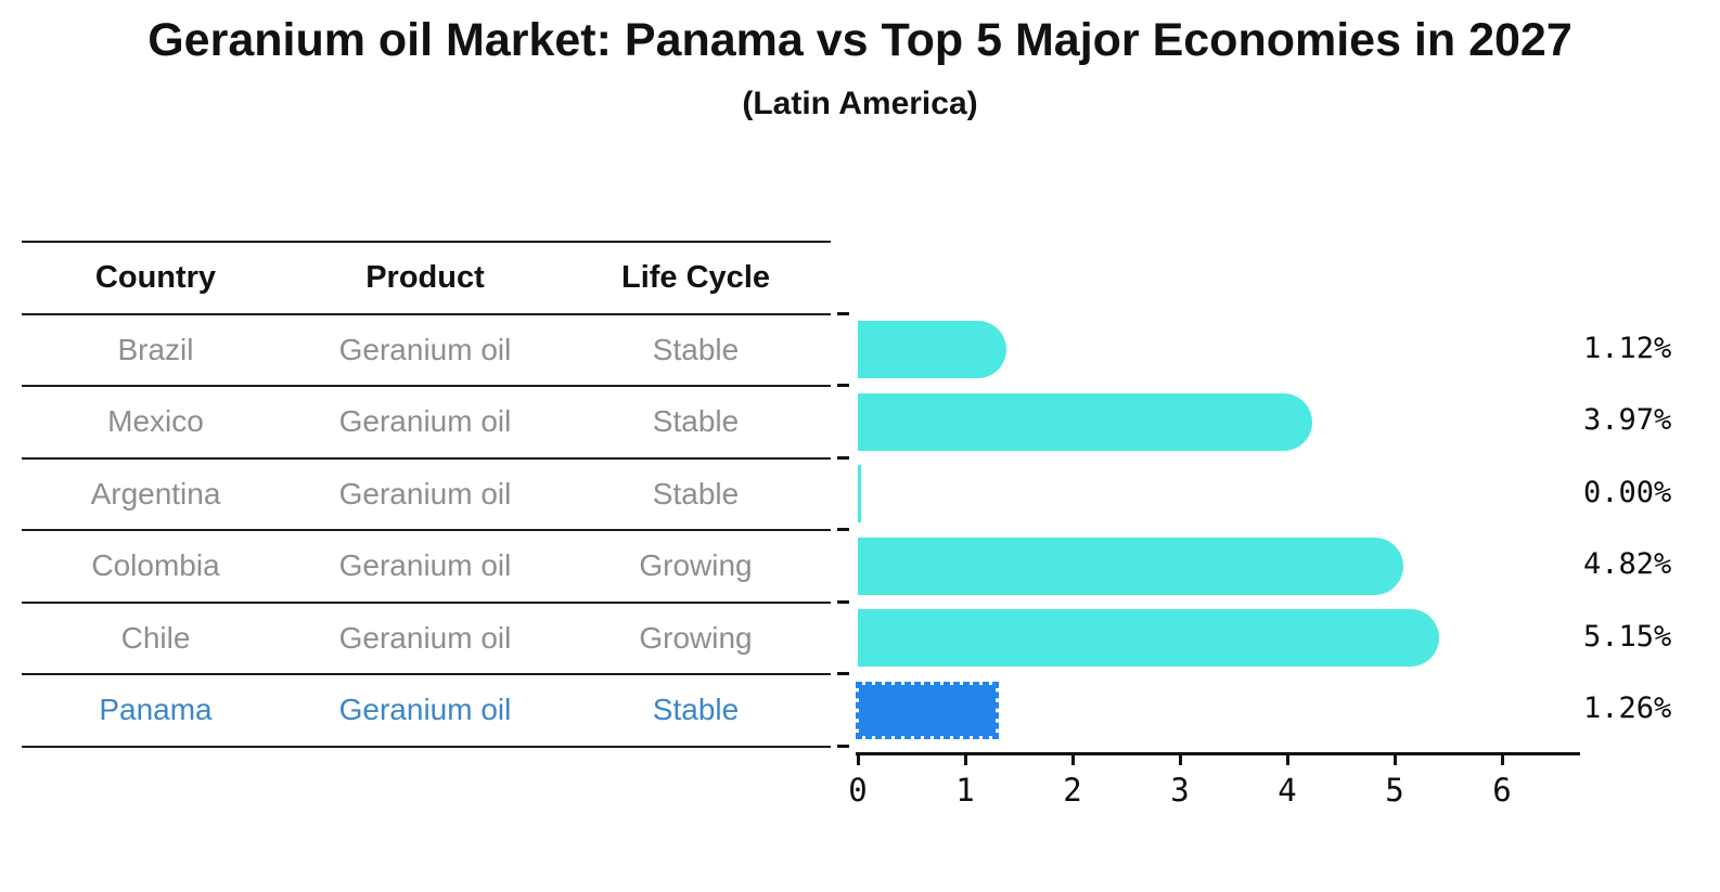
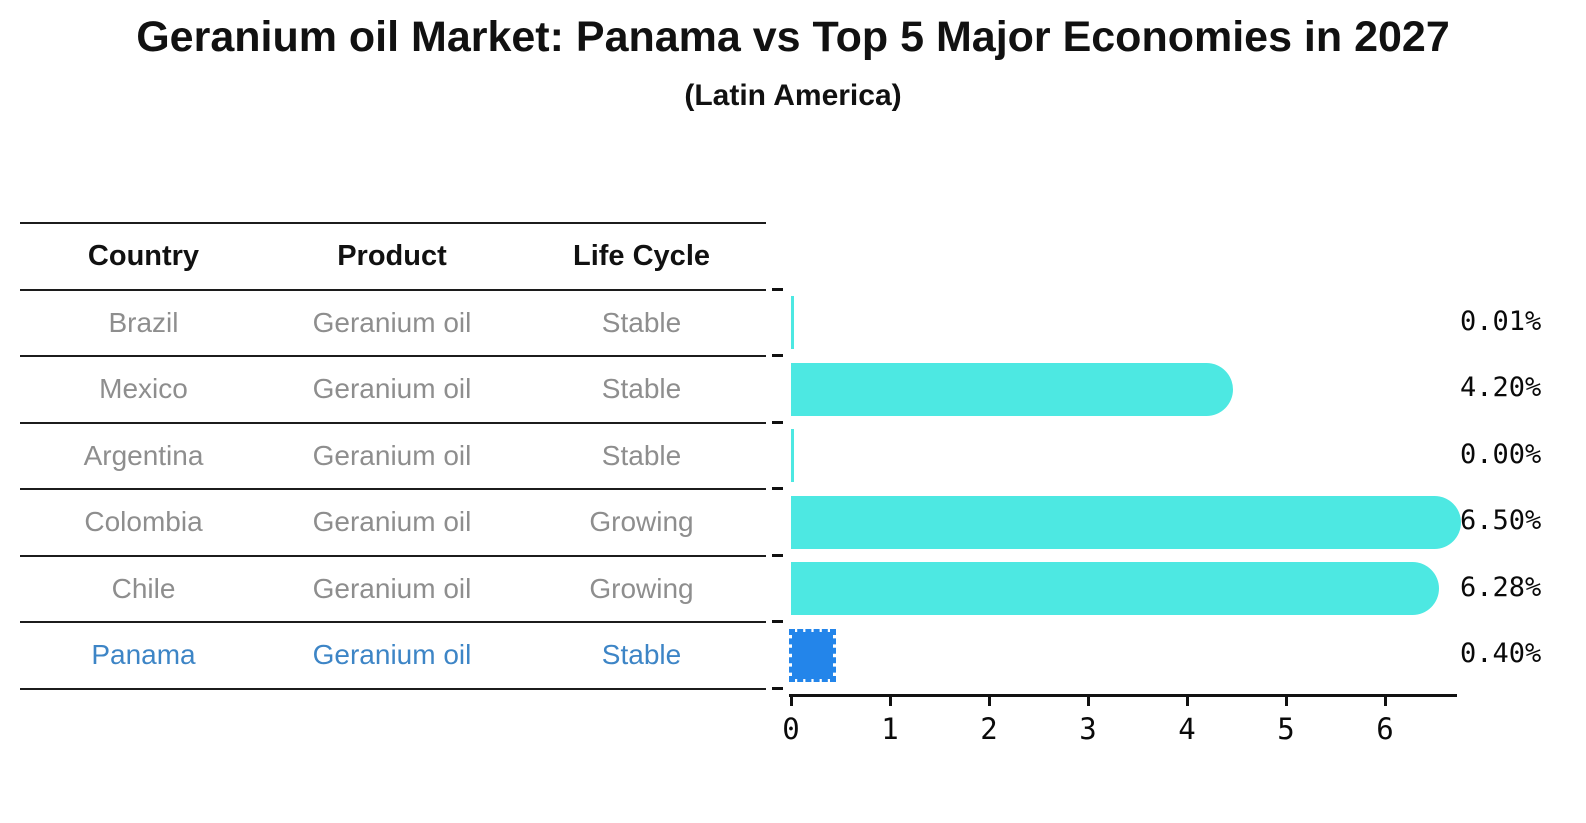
Brazil: 1.12% -> 0.01%
Mexico: 3.97% -> 4.20%
Colombia: 4.82% -> 6.50%
Chile: 5.15% -> 6.28%
Panama: 1.26% -> 0.40%
